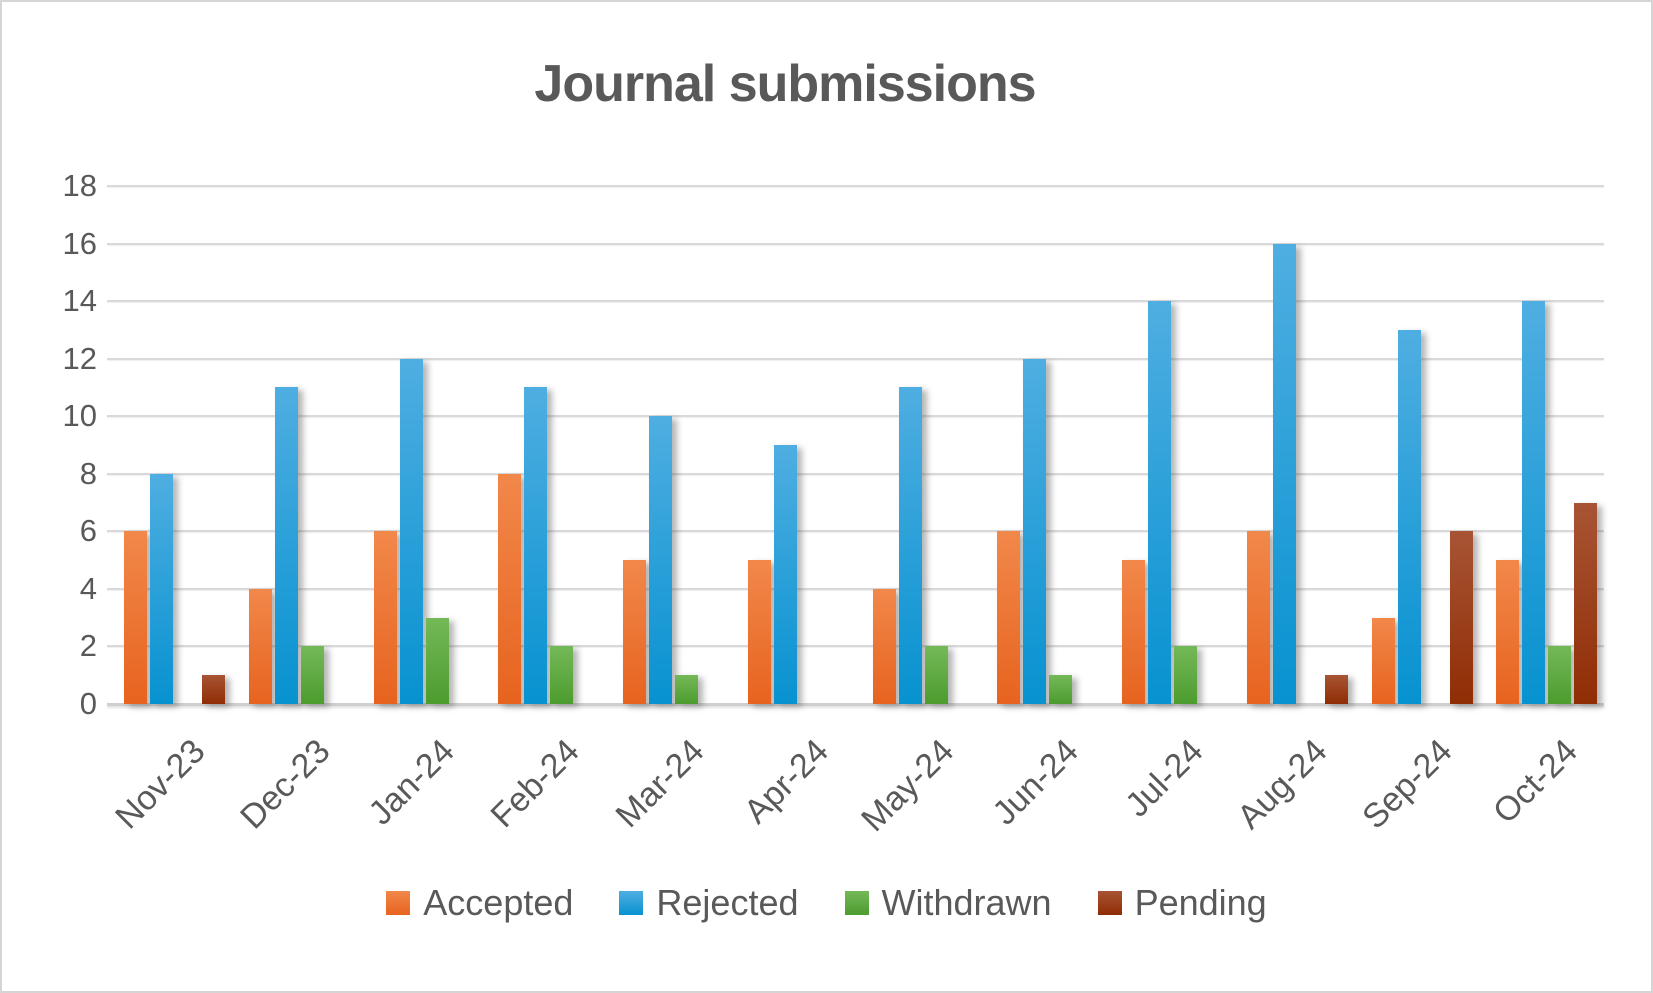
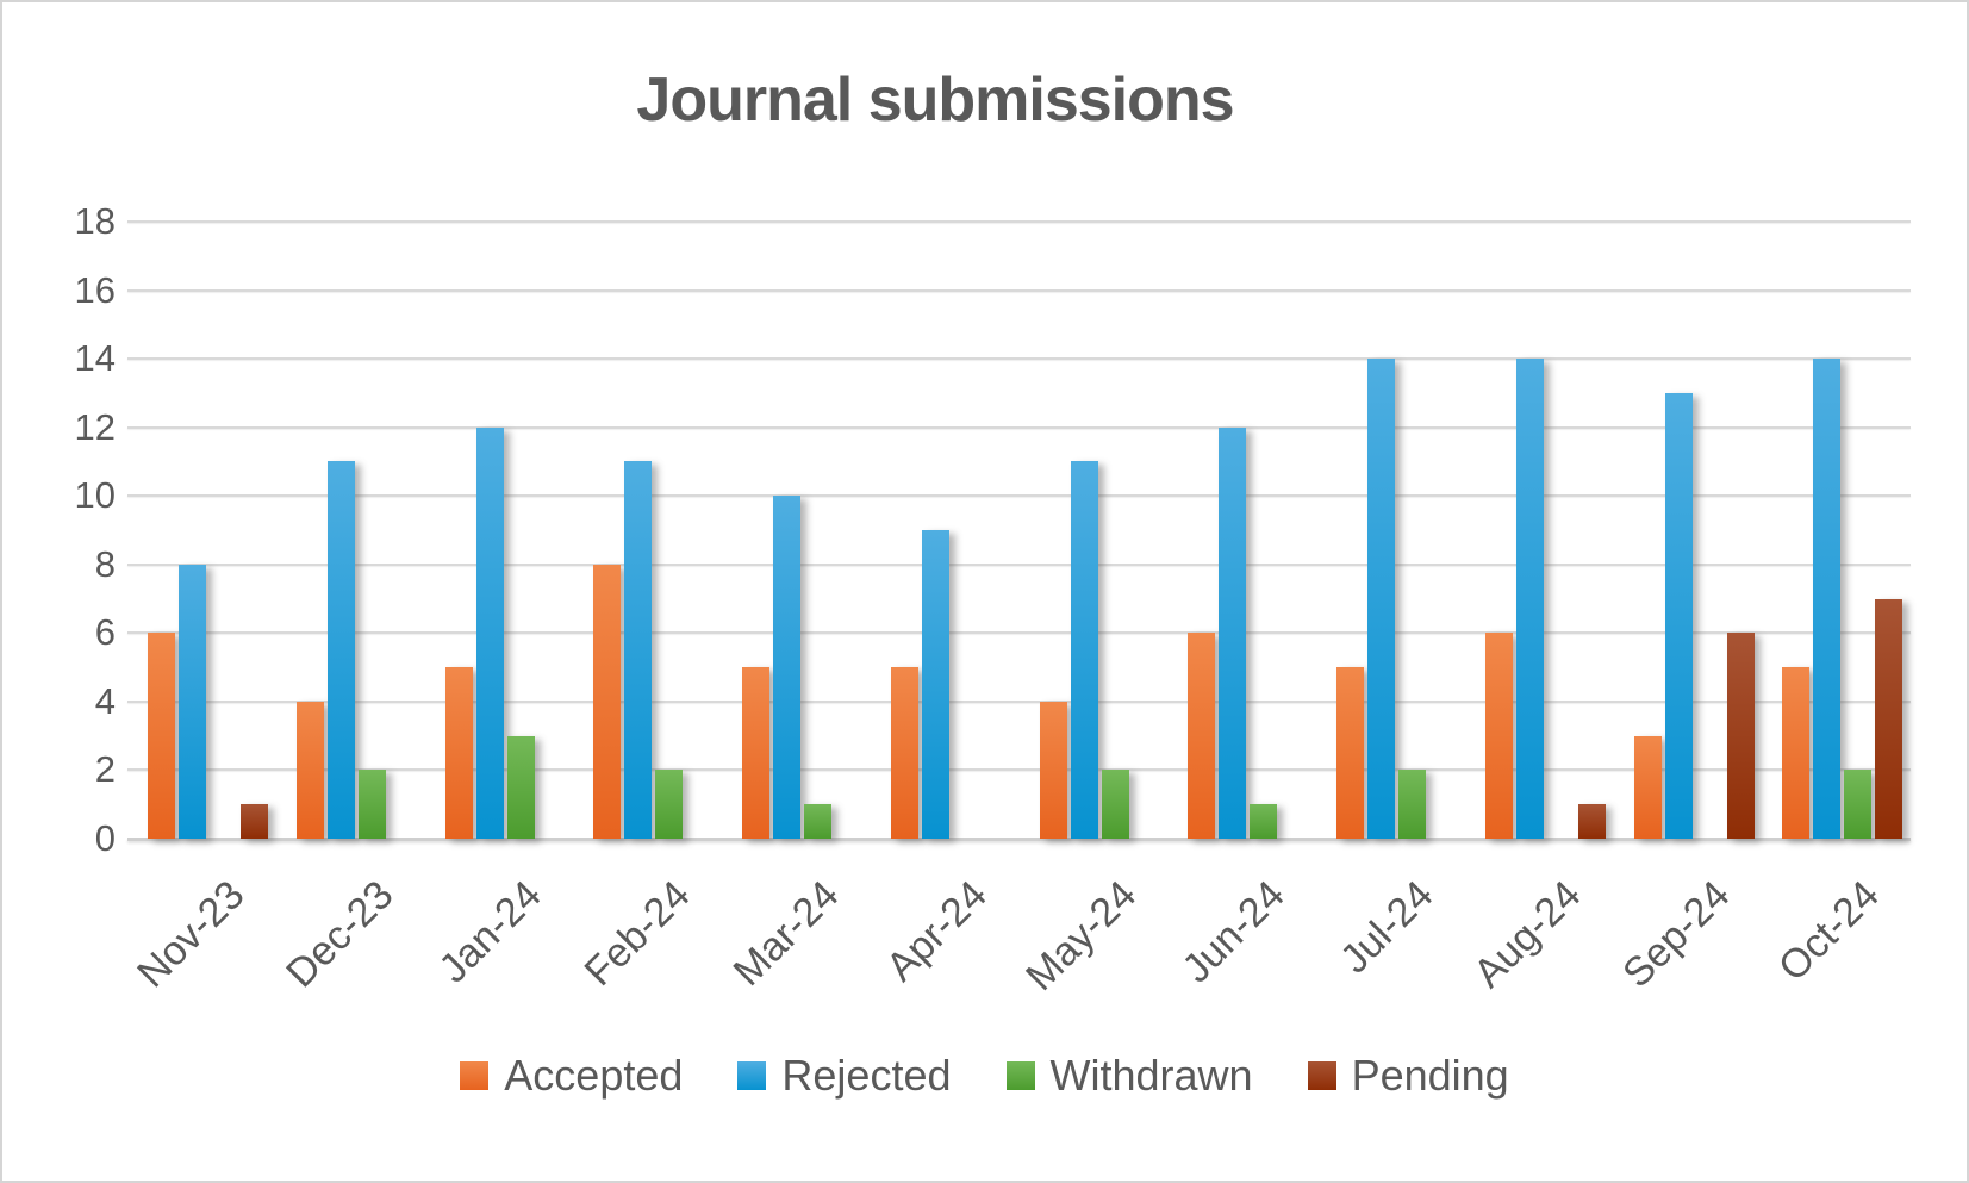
Accepted/Jan-24: 6 -> 5
Rejected/Aug-24: 16 -> 14
